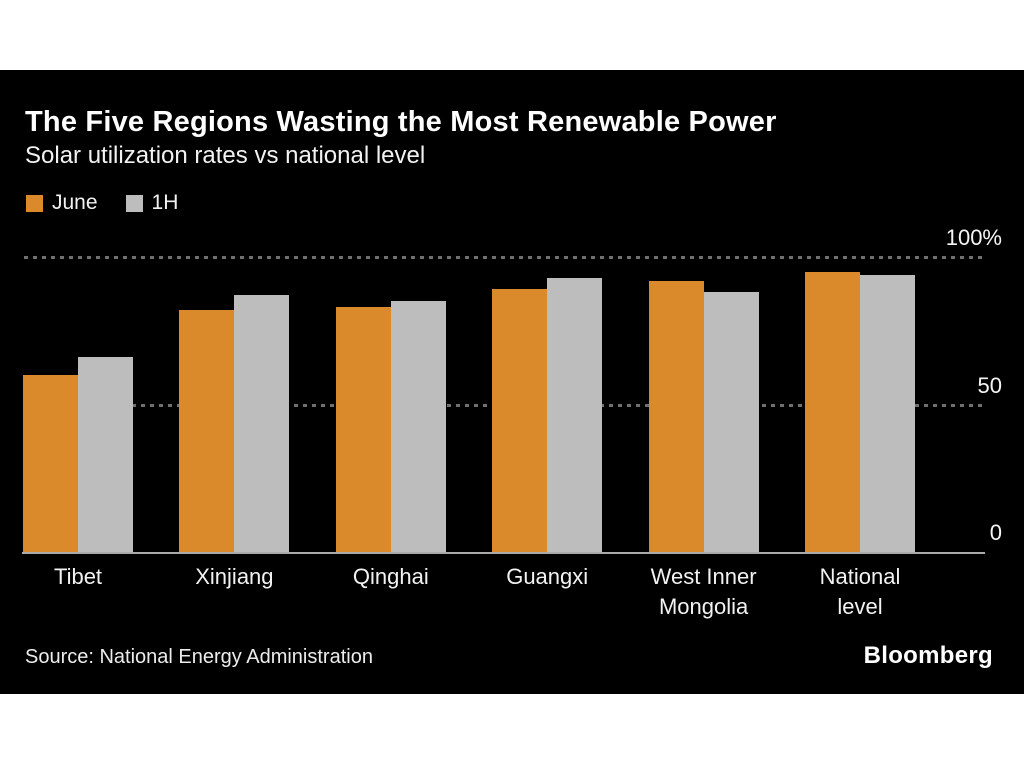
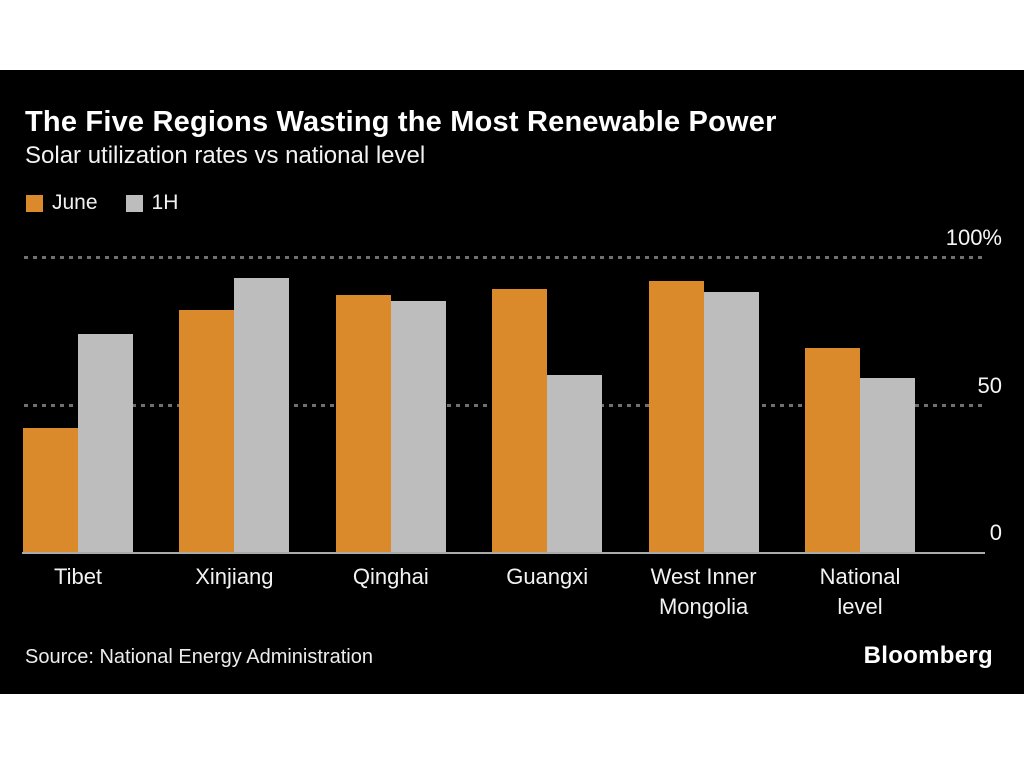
June/Tibet: 60% -> 42%
1H/Tibet: 66% -> 74%
1H/Xinjiang: 87% -> 93%
June/Qinghai: 83% -> 87%
1H/Guangxi: 93% -> 60%
June/National level: 95% -> 69%
1H/National level: 94% -> 59%
